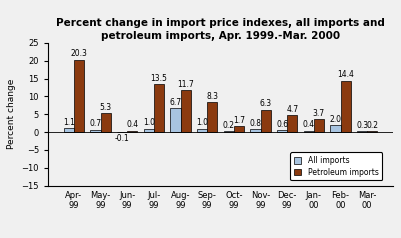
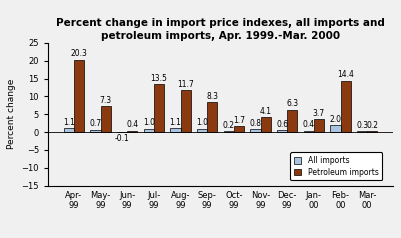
Petroleum imports/May- 99: 5.3 -> 7.3
All imports/Aug- 99: 6.7 -> 1.1
Petroleum imports/Nov- 99: 6.3 -> 4.1
Petroleum imports/Dec- 99: 4.7 -> 6.3
